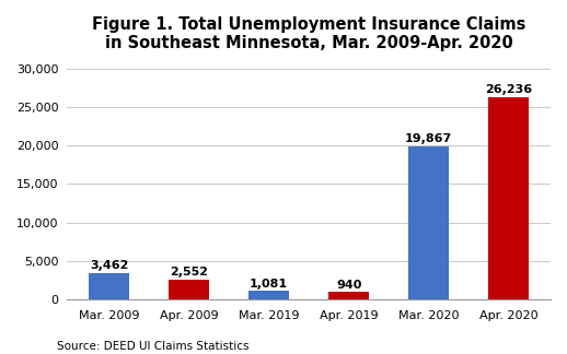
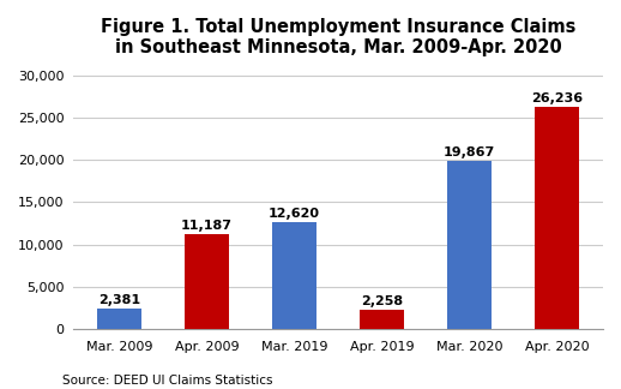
Mar. 2009: 3,462 -> 2,381
Apr. 2009: 2,552 -> 11,187
Mar. 2019: 1,081 -> 12,620
Apr. 2019: 940 -> 2,258
